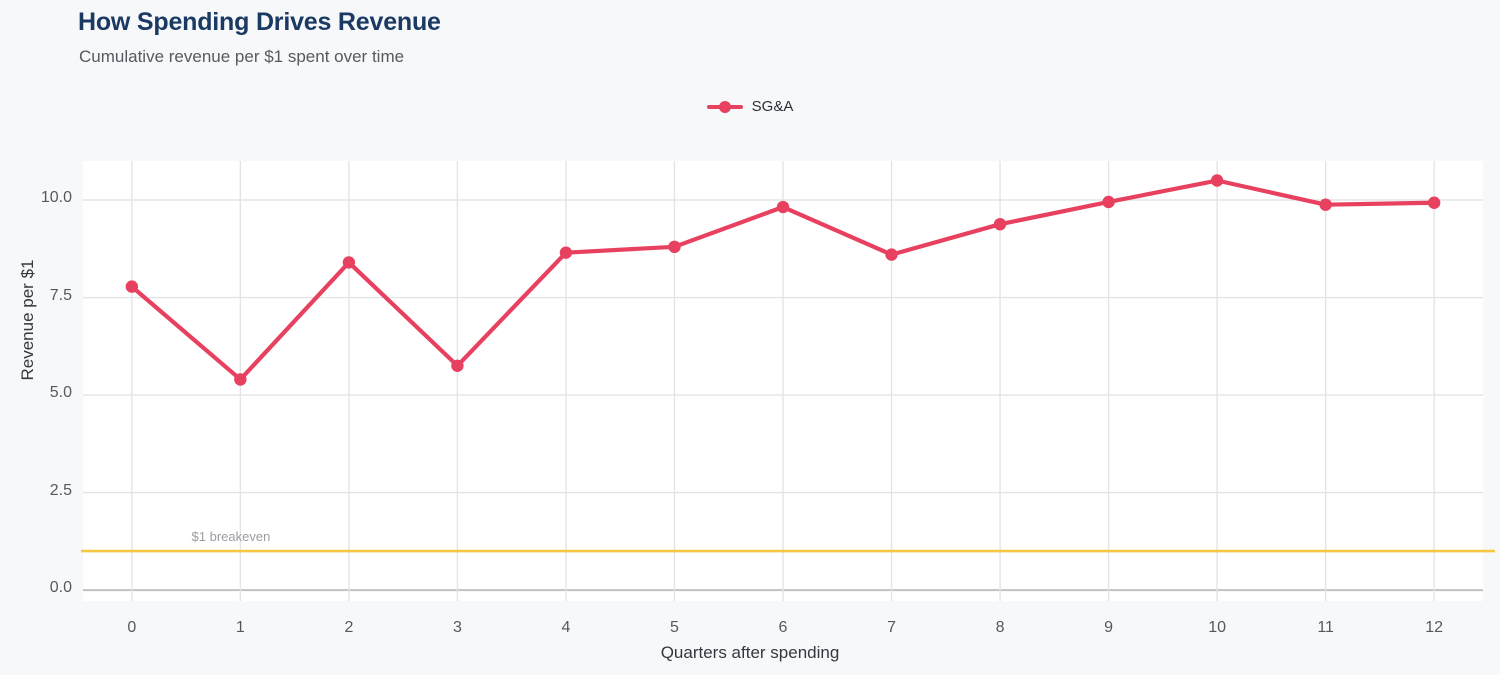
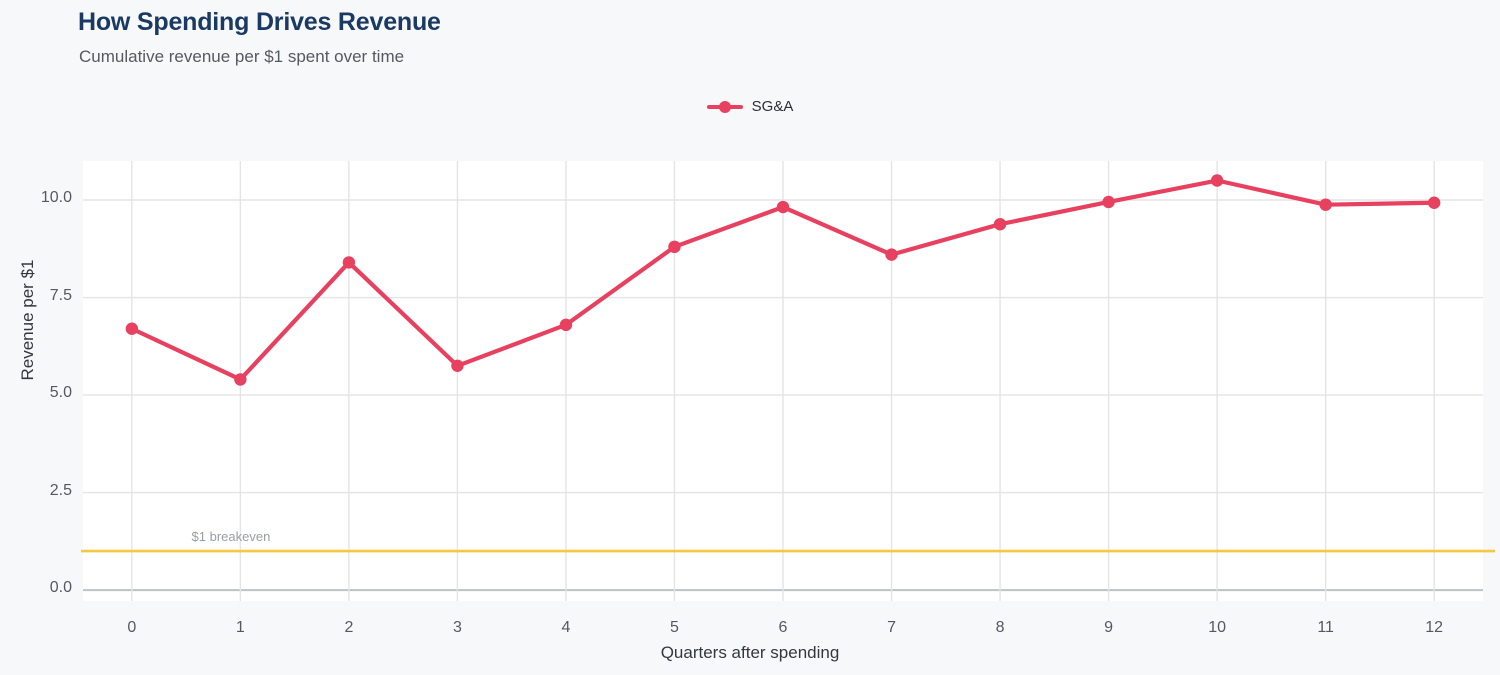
0: 7.8 -> 6.7
4: 8.7 -> 6.8
